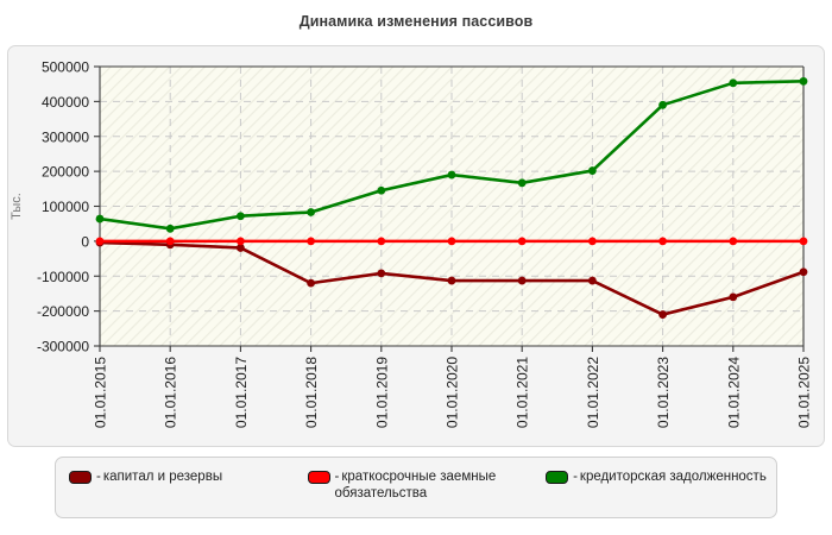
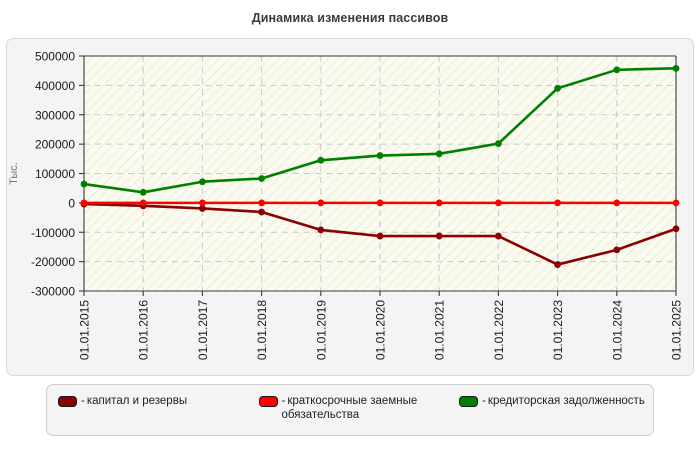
капитал и резервы/01.01.2018: -120000 -> -30000
кредиторская задолженность/01.01.2020: 190000 -> 160000
